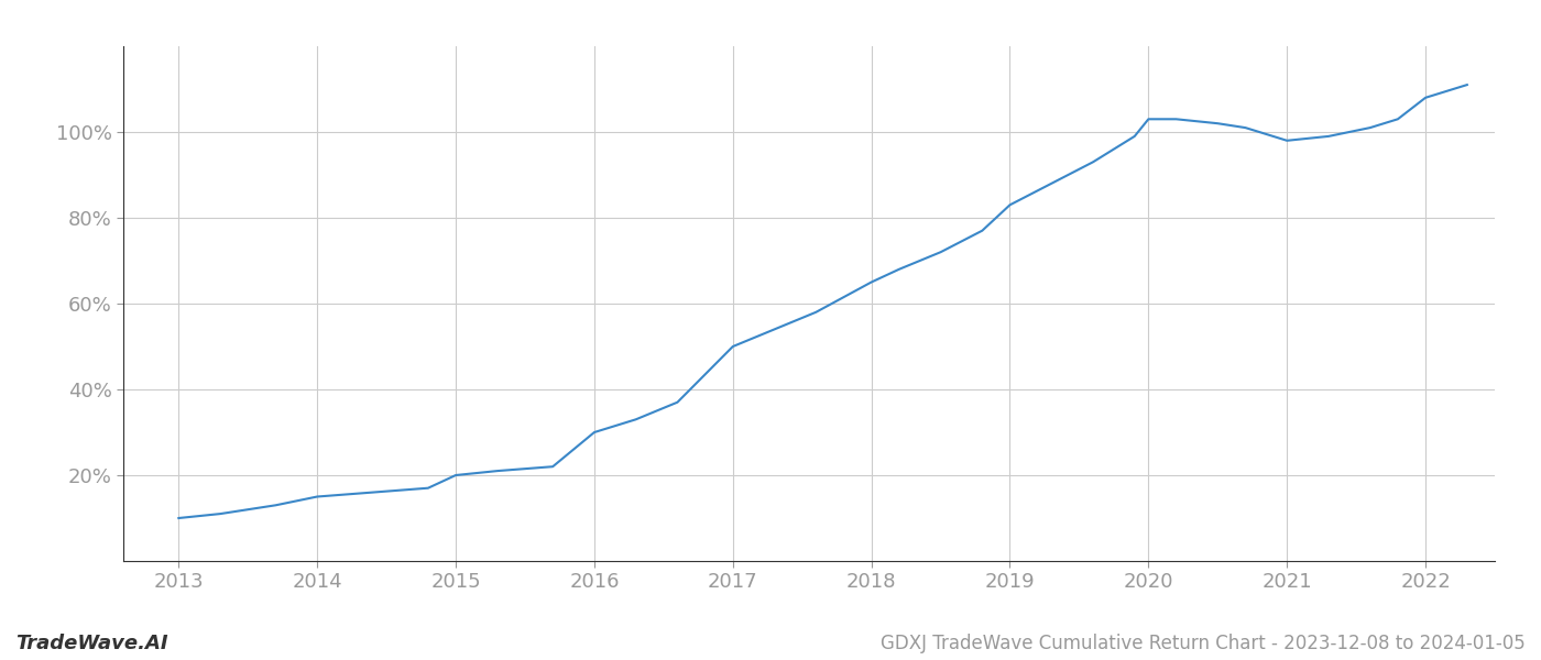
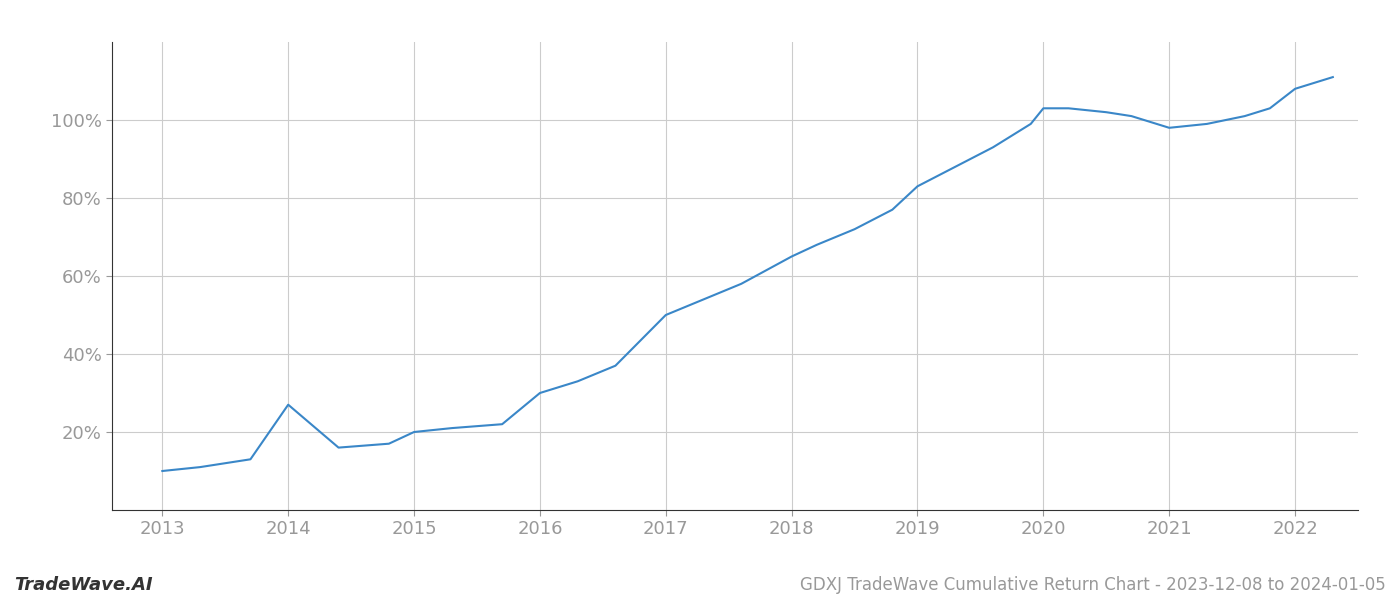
2014: 15% -> 27%
